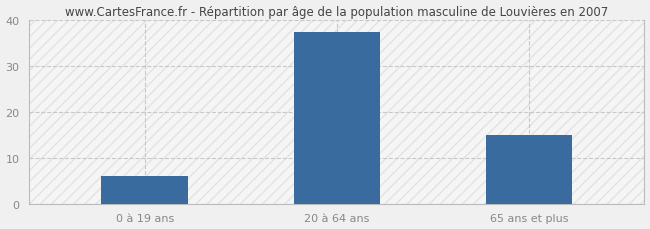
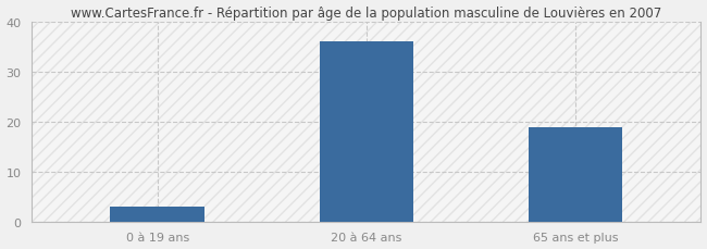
0 à 19 ans: 6.0 -> 3.0
20 à 64 ans: 37.5 -> 36.0
65 ans et plus: 15.0 -> 19.0
